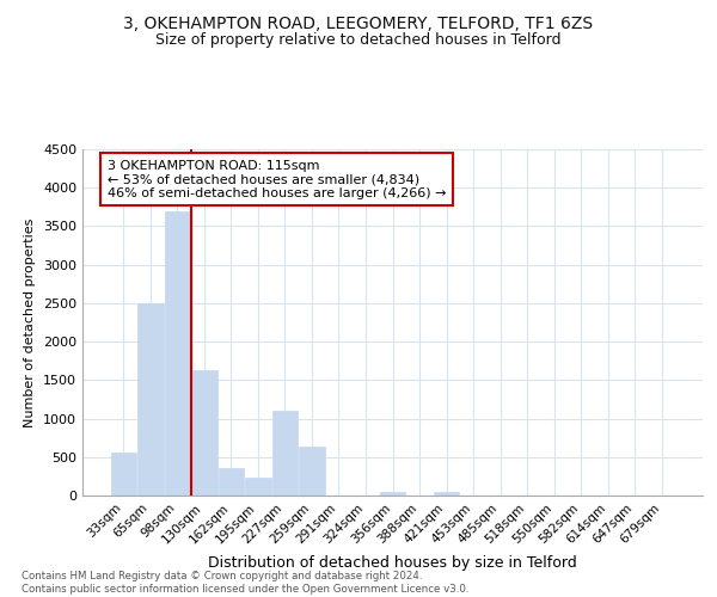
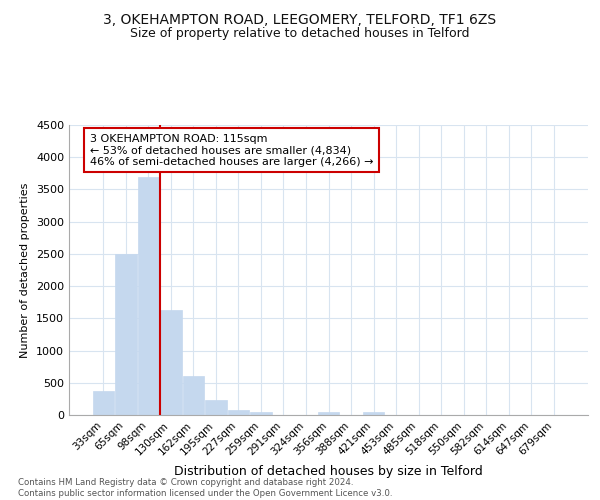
33sqm: 560 -> 380
162sqm: 360 -> 600
227sqm: 1100 -> 80
259sqm: 640 -> 50
